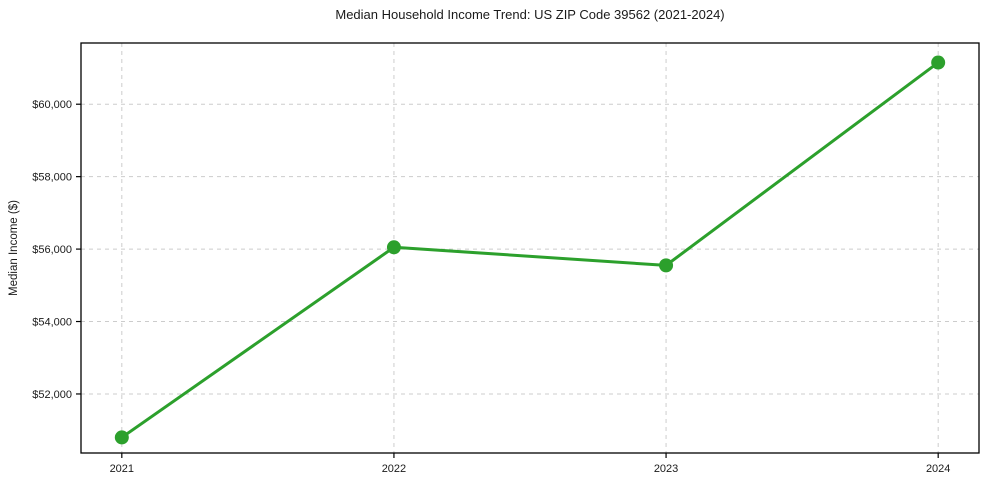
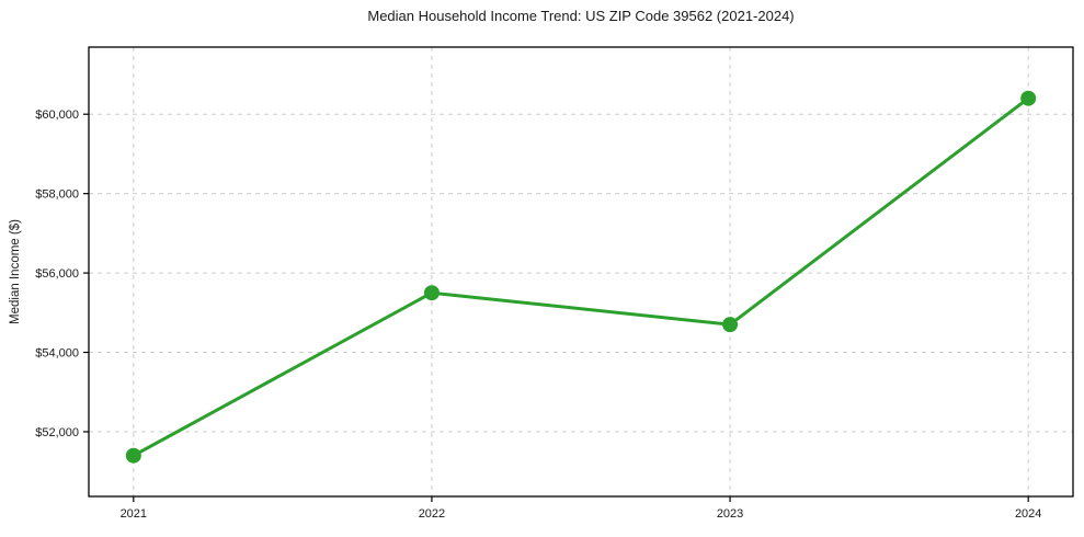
2021: $50800 -> $51400
2022: $56000 -> $55500
2023: $55600 -> $54700
2024: $61200 -> $60400
